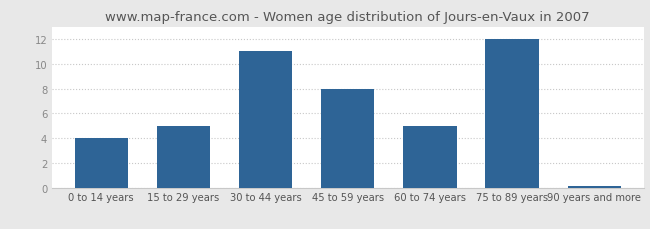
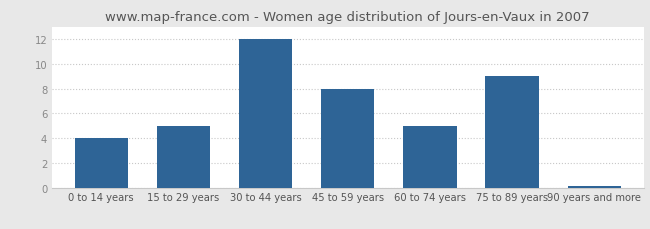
30 to 44 years: 11.0 -> 12.0
75 to 89 years: 12.0 -> 9.0
